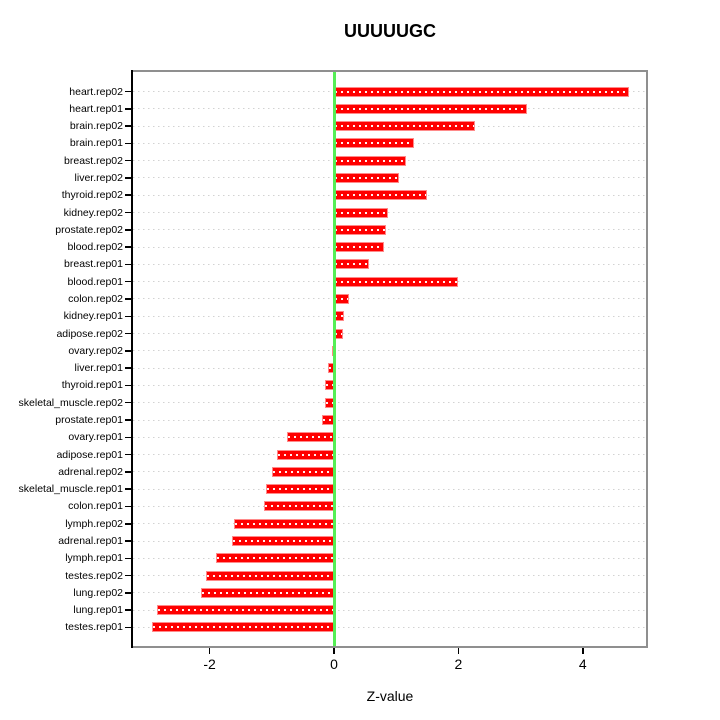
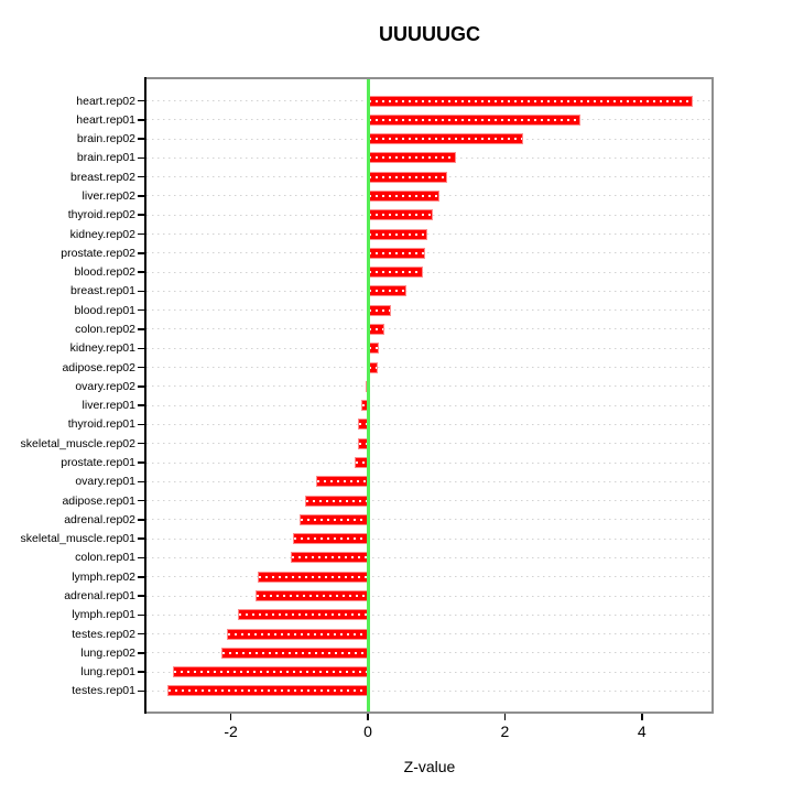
thyroid.rep02: 1.5 -> 0.9
blood.rep01: 2.0 -> 0.3
